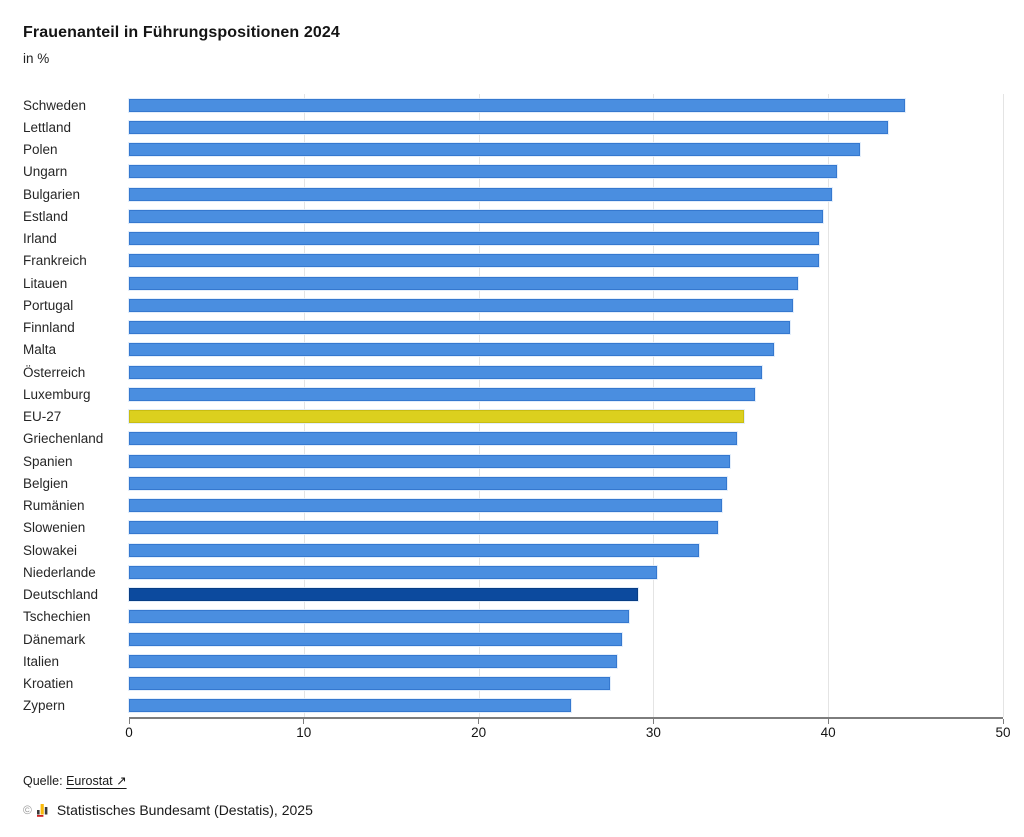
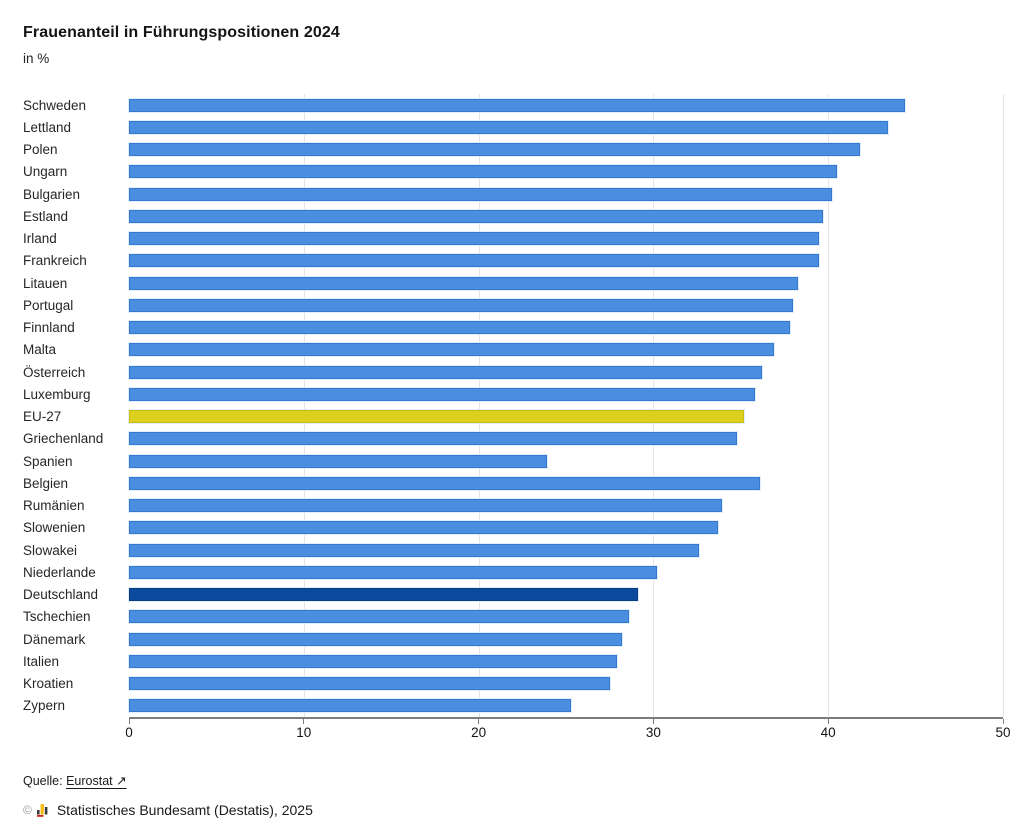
Spanien: 34.4 -> 23.9
Belgien: 34.2 -> 36.1
